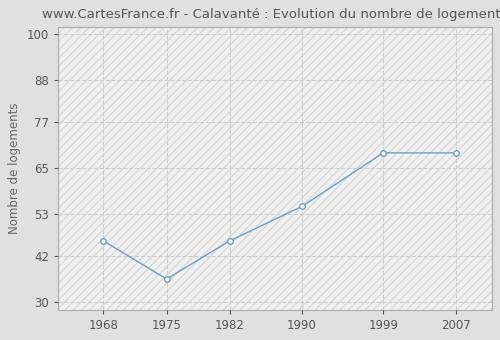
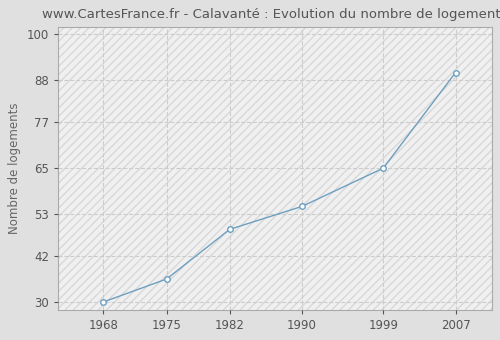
1968: 46 -> 30
1982: 46 -> 49
1999: 69 -> 65
2007: 69 -> 90
